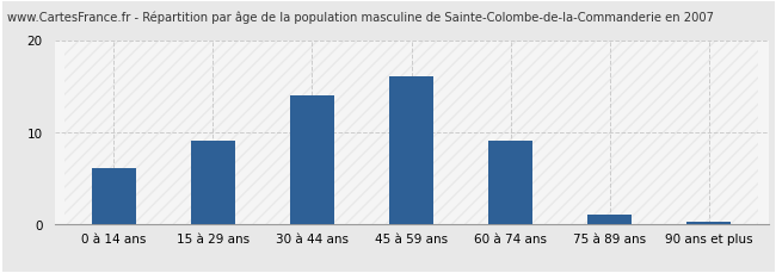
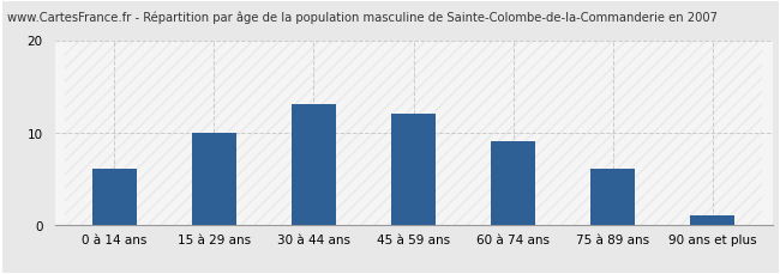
15 à 29 ans: 9.0 -> 10.0
30 à 44 ans: 14.0 -> 13.0
45 à 59 ans: 16.0 -> 12.0
75 à 89 ans: 1.0 -> 6.0
90 ans et plus: 0.2 -> 1.0
